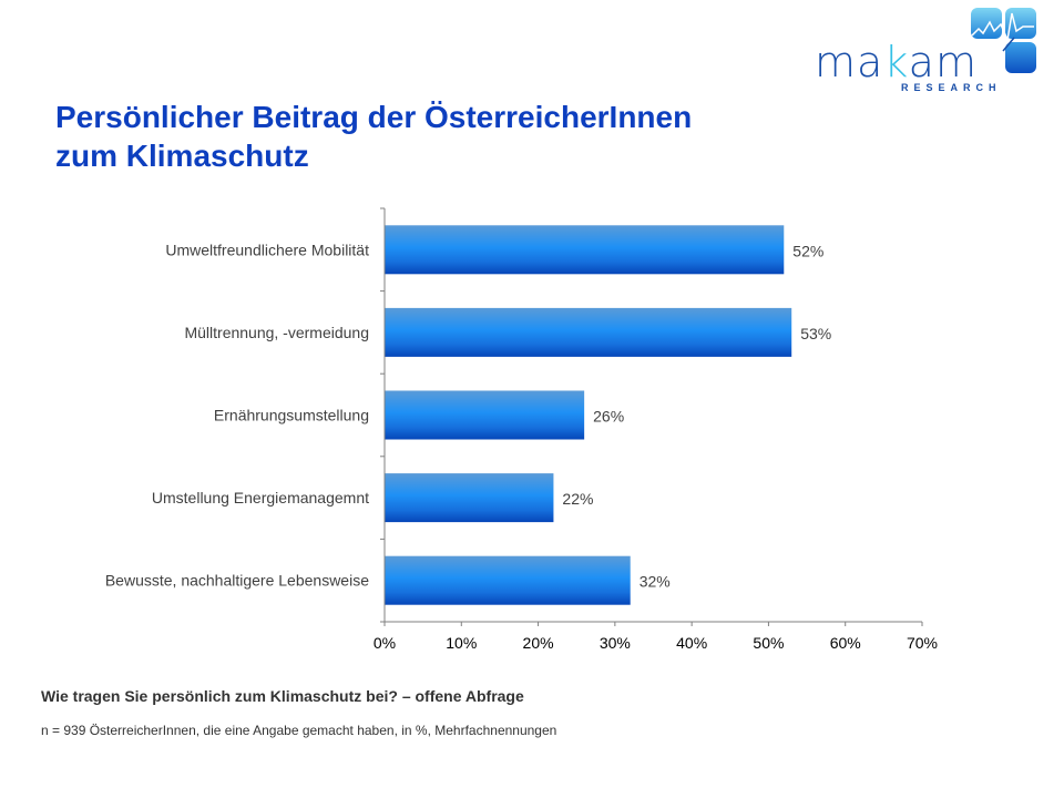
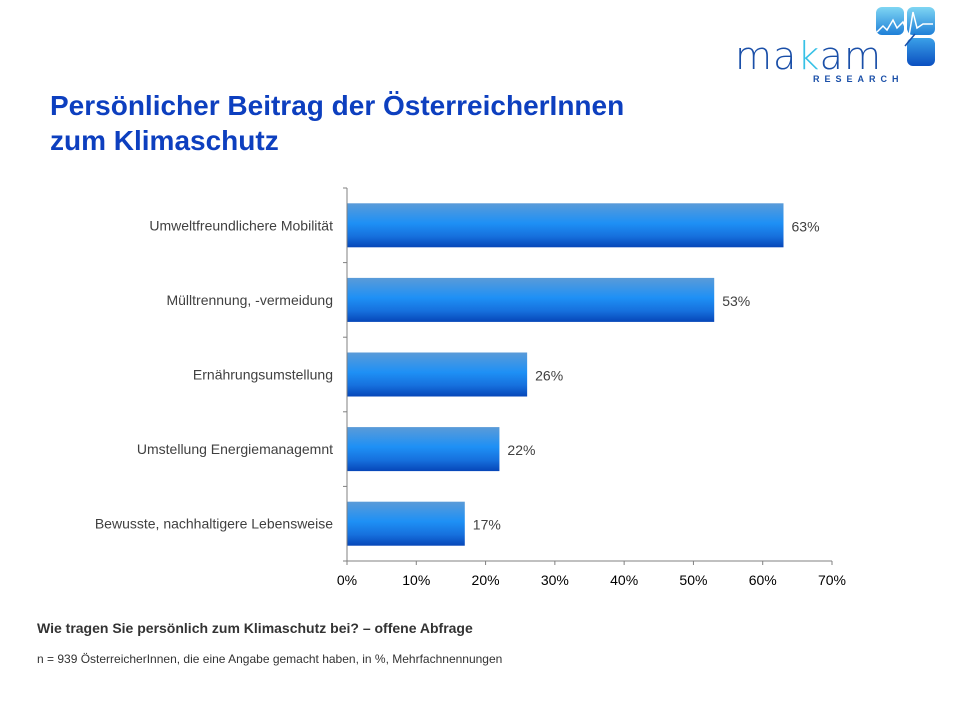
Umweltfreundlichere Mobilität: 52% -> 63%
Bewusste, nachhaltigere Lebensweise: 32% -> 17%
